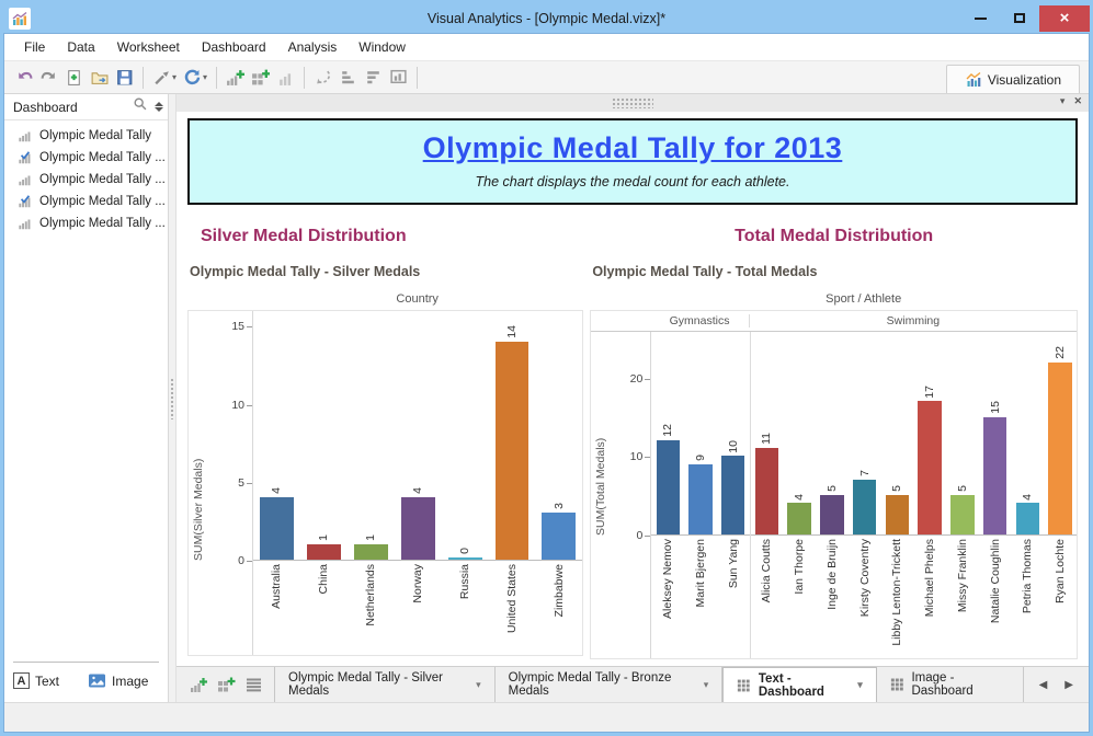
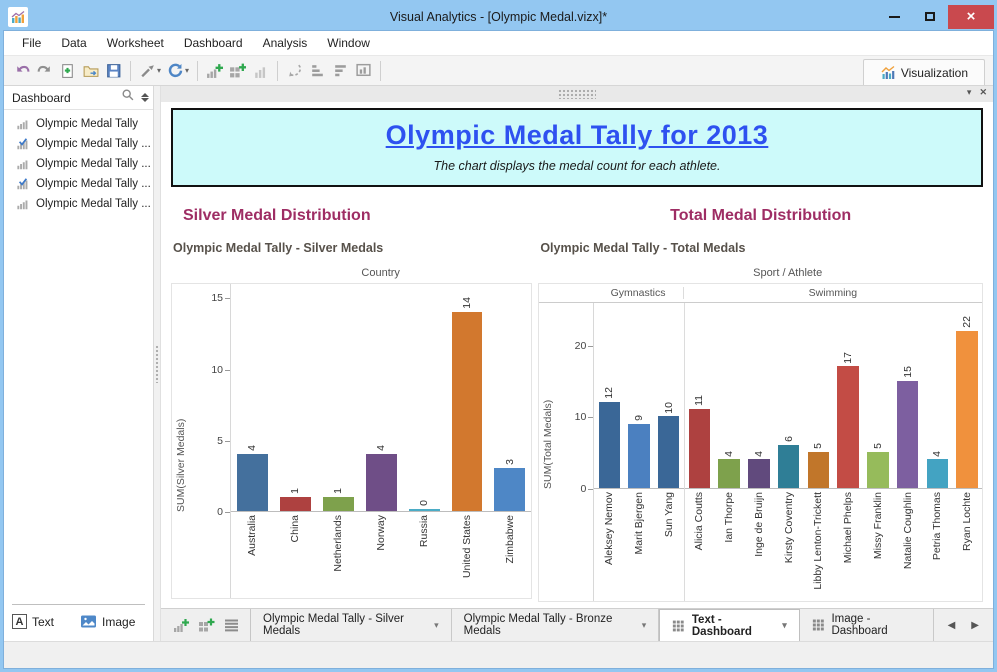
Olympic Medal Tally - Total Medals/Inge de Bruijn: 5 -> 4
Olympic Medal Tally - Total Medals/Kirsty Coventry: 7 -> 6
